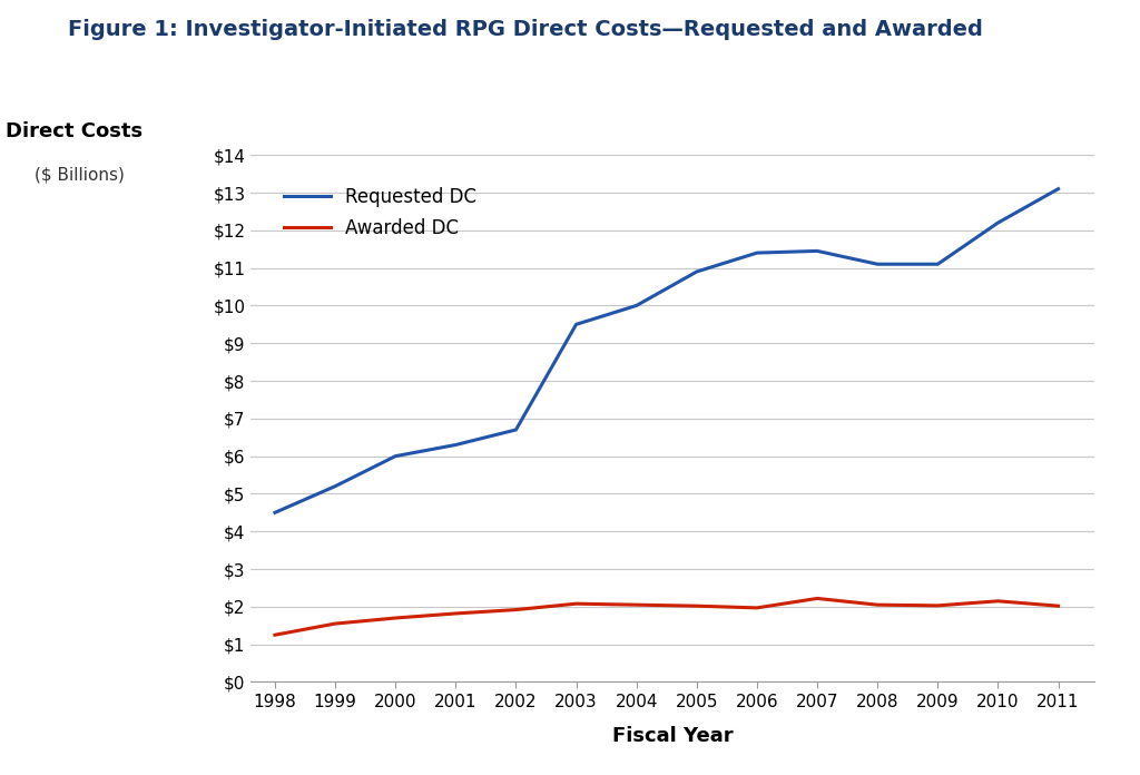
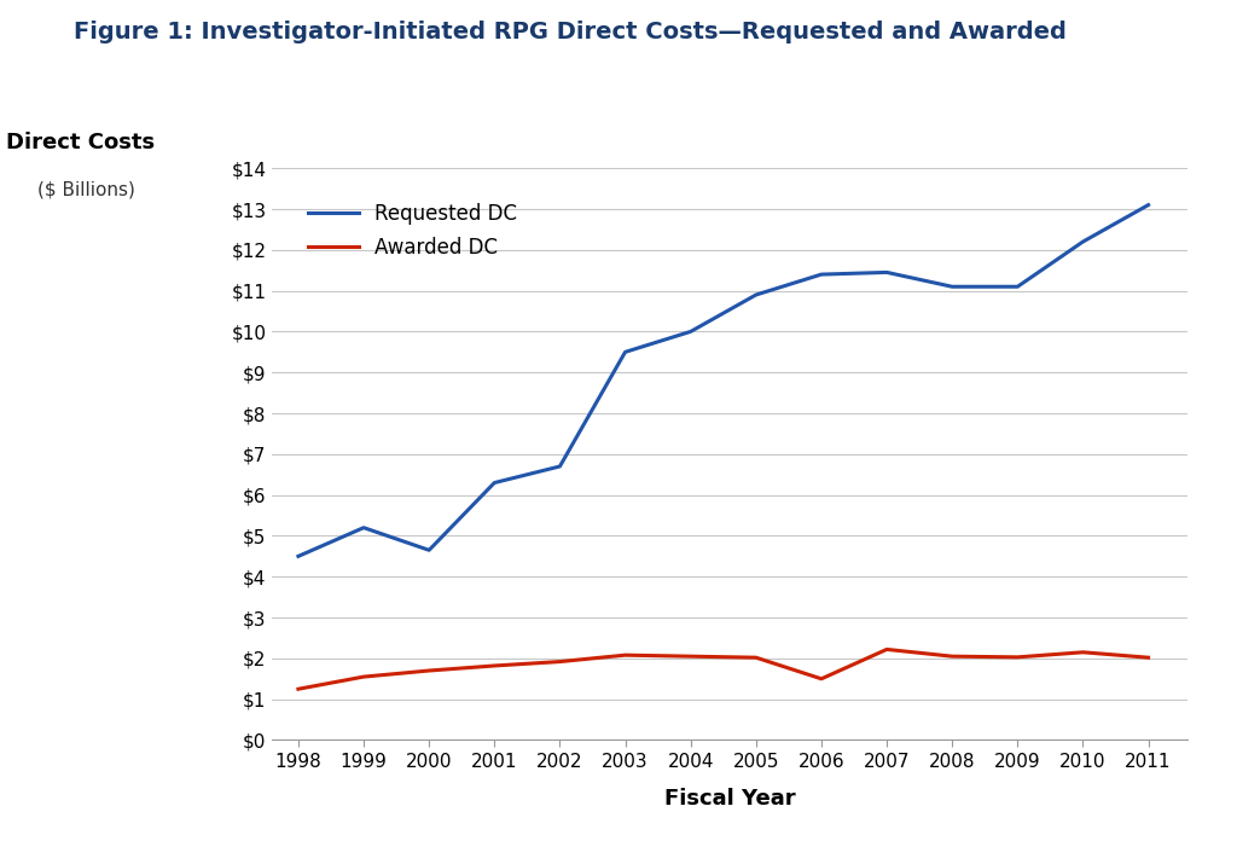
Requested DC/2000: $6.00 -> $4.65
Awarded DC/2006: $1.97 -> $1.50
